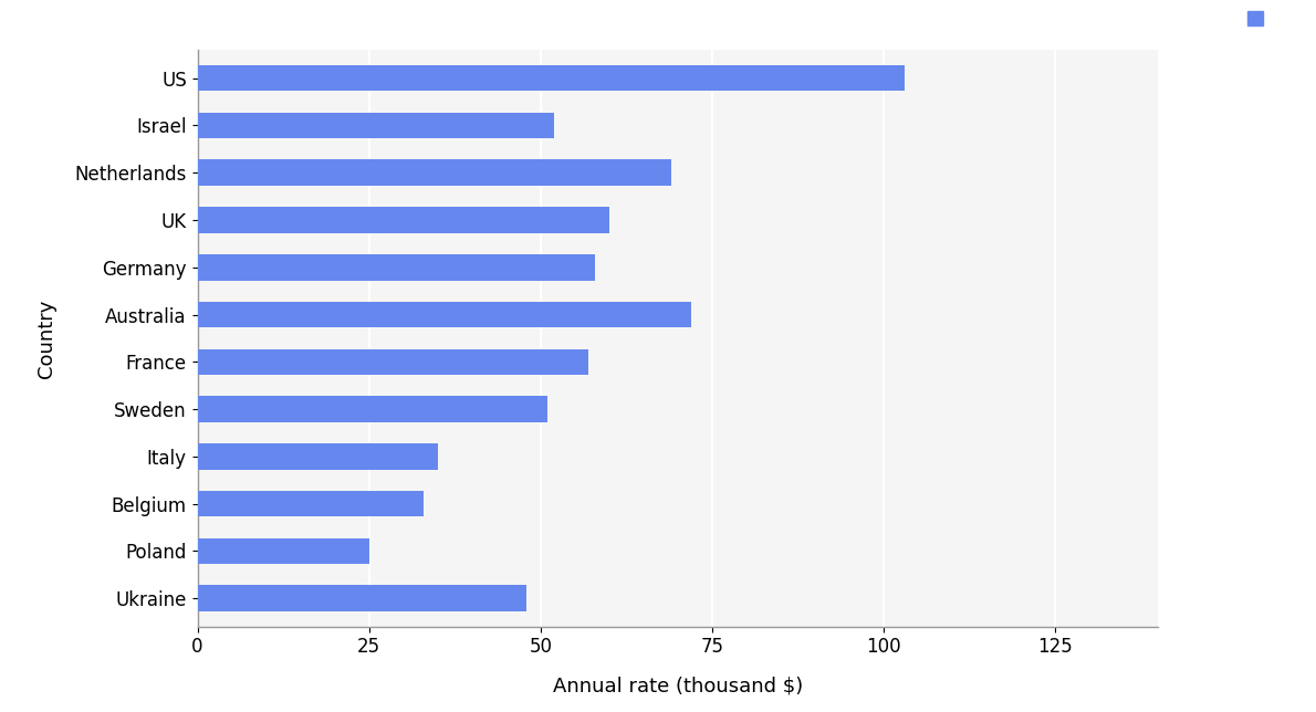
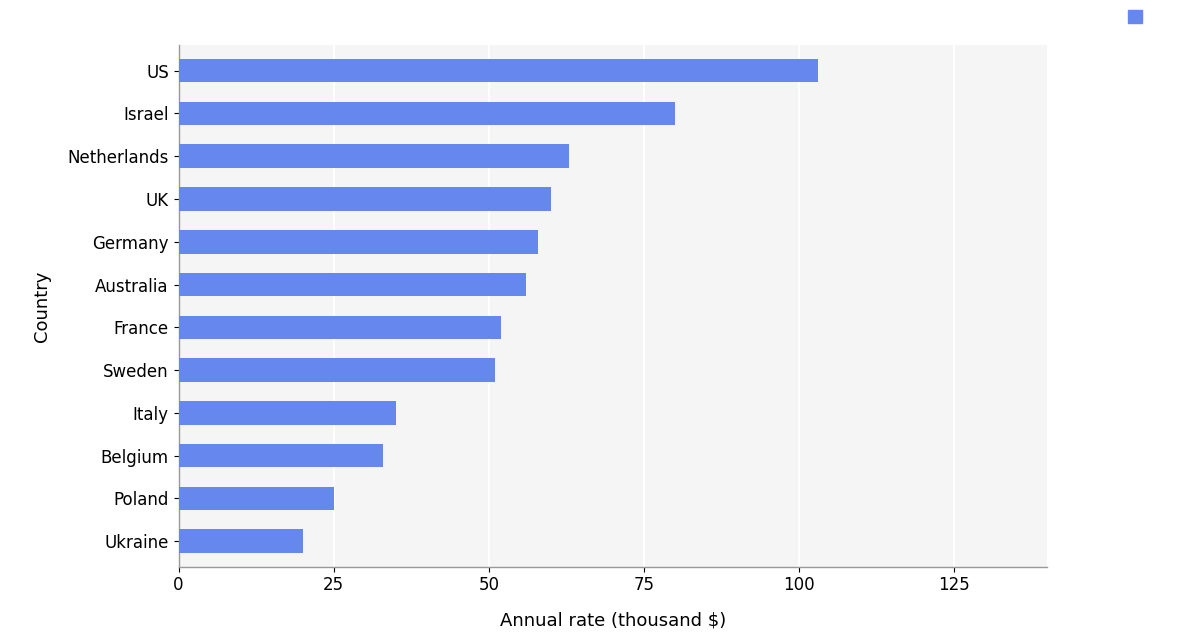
Israel: 52 -> 80
Netherlands: 69 -> 63
Australia: 72 -> 56
France: 57 -> 52
Ukraine: 48 -> 20
